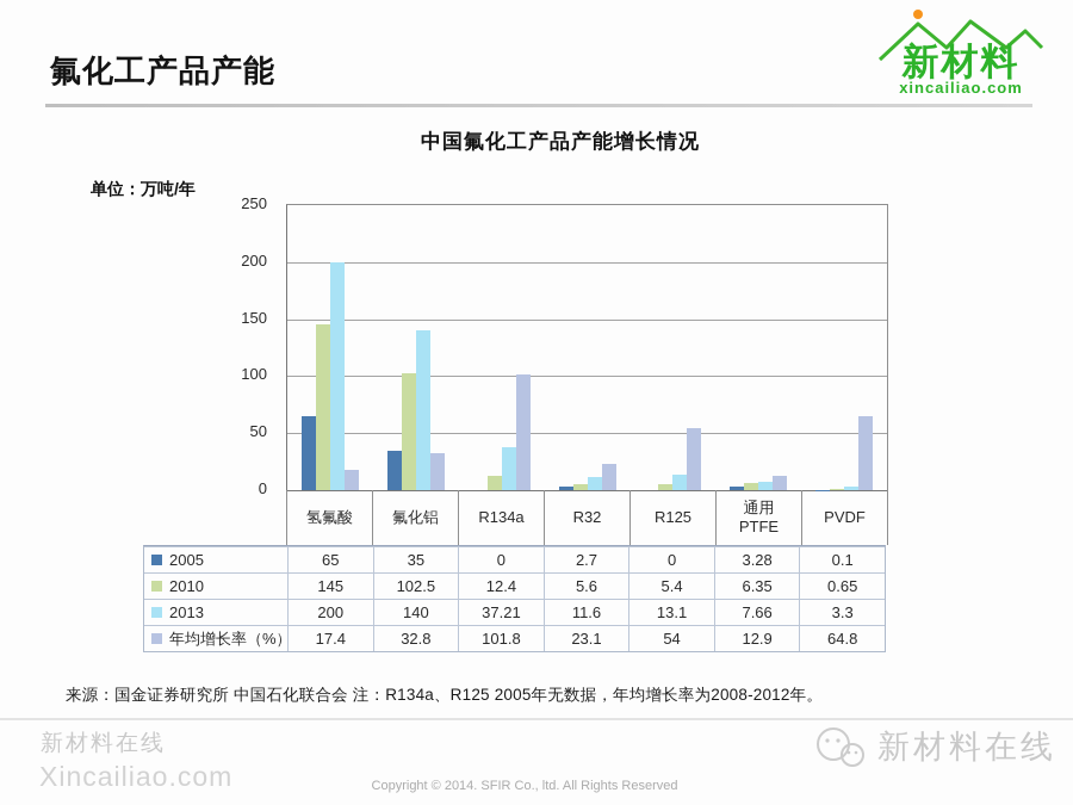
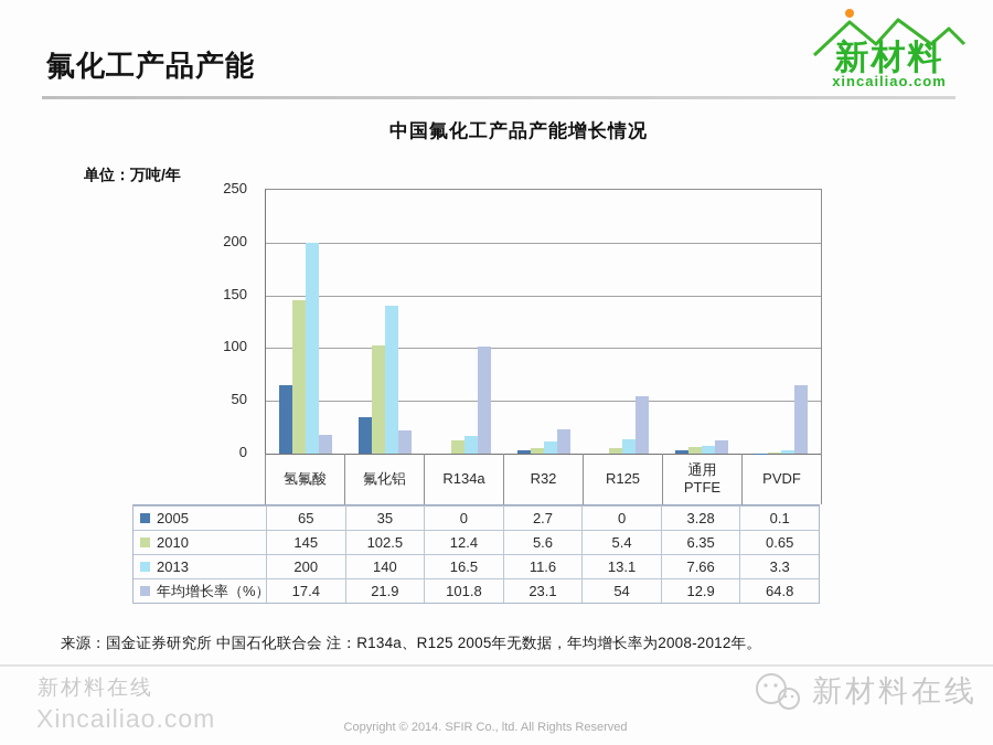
年均增长率（%）/氟化铝: 32.8 -> 21.9
2013/R134a: 37.21 -> 16.5
